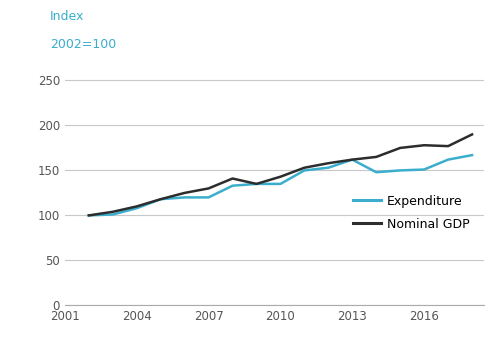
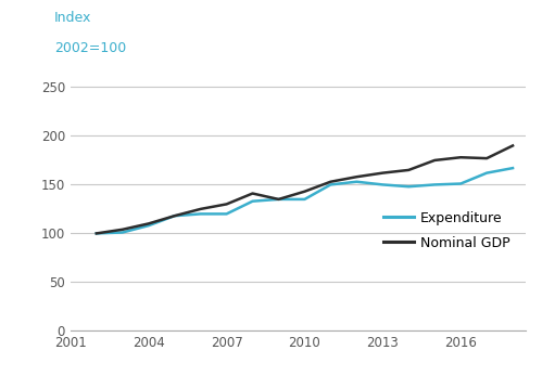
Expenditure/2013: 162 -> 150
